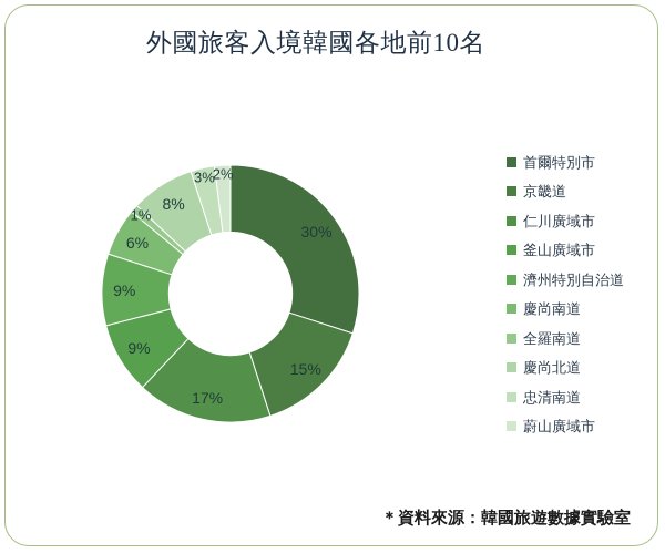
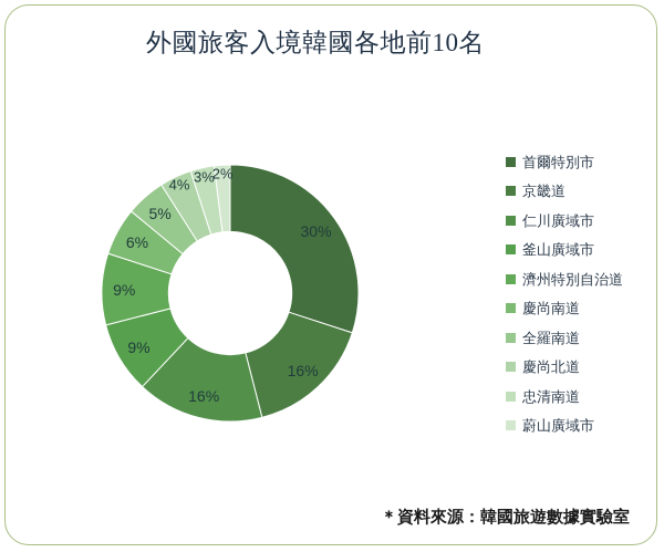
京畿道: 15% -> 16%
仁川廣域市: 17% -> 16%
全羅南道: 1% -> 5%
慶尚北道: 8% -> 4%
